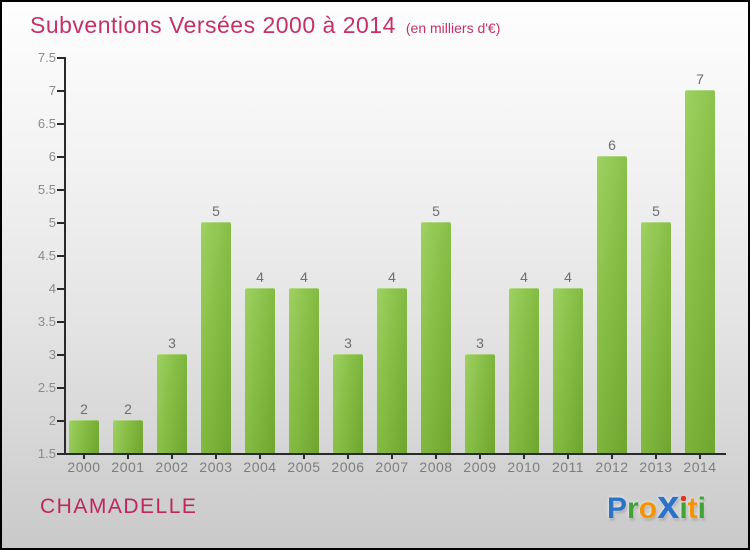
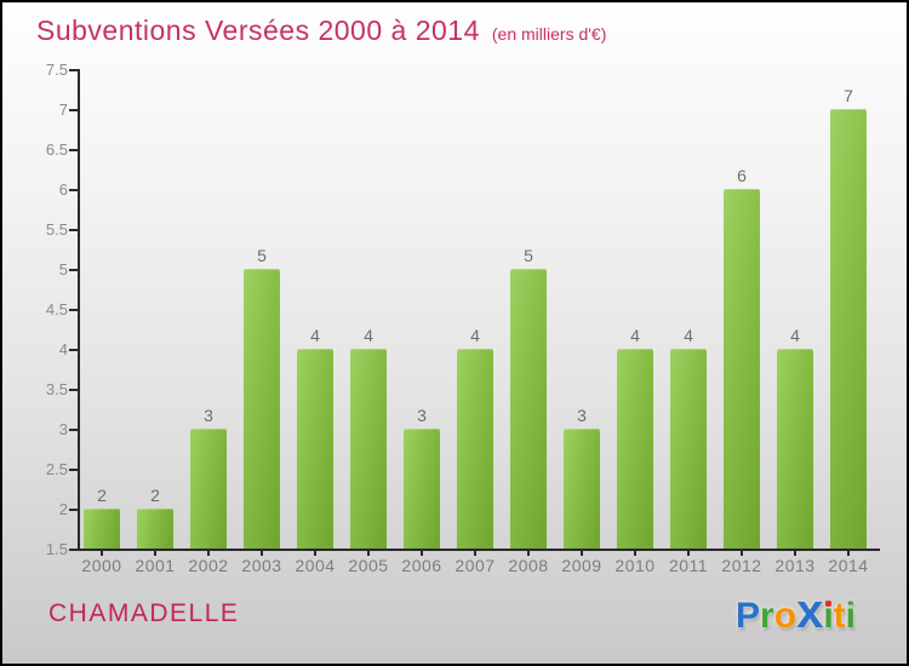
2013: 5 -> 4
